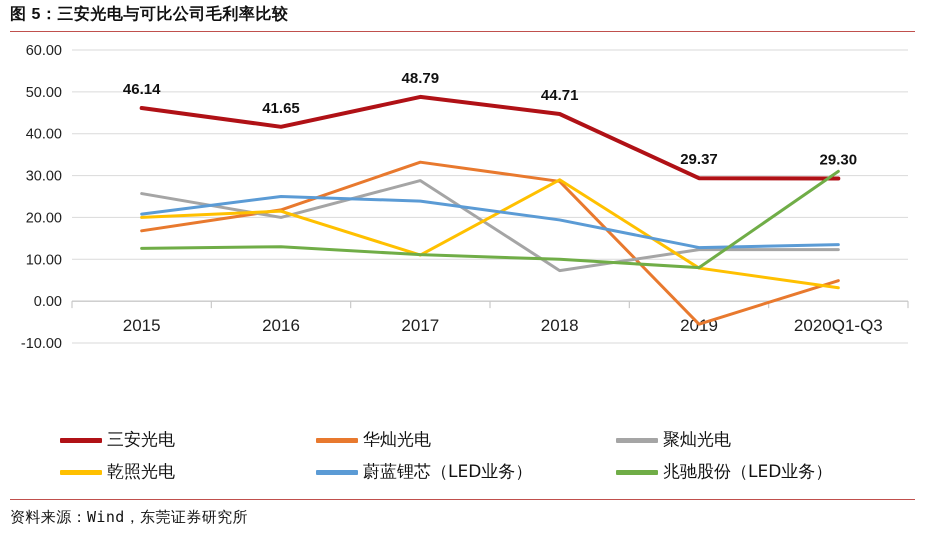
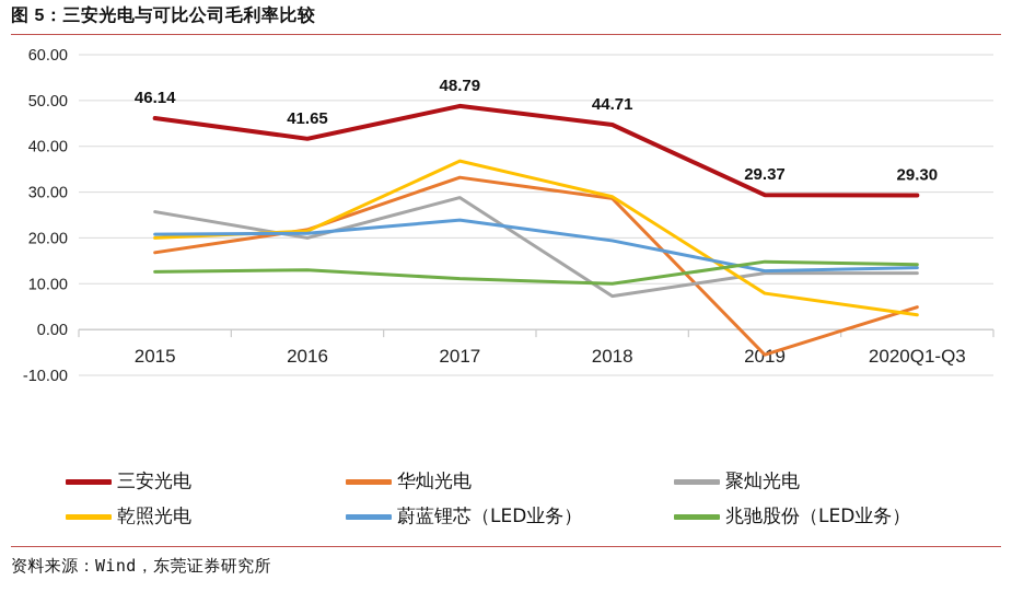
蔚蓝锂芯（LED业务）/2016: 25 -> 21
乾照光电/2017: 11 -> 37
兆驰股份（LED业务）/2019: 8 -> 15
兆驰股份（LED业务）/2020Q1-Q3: 31 -> 14
